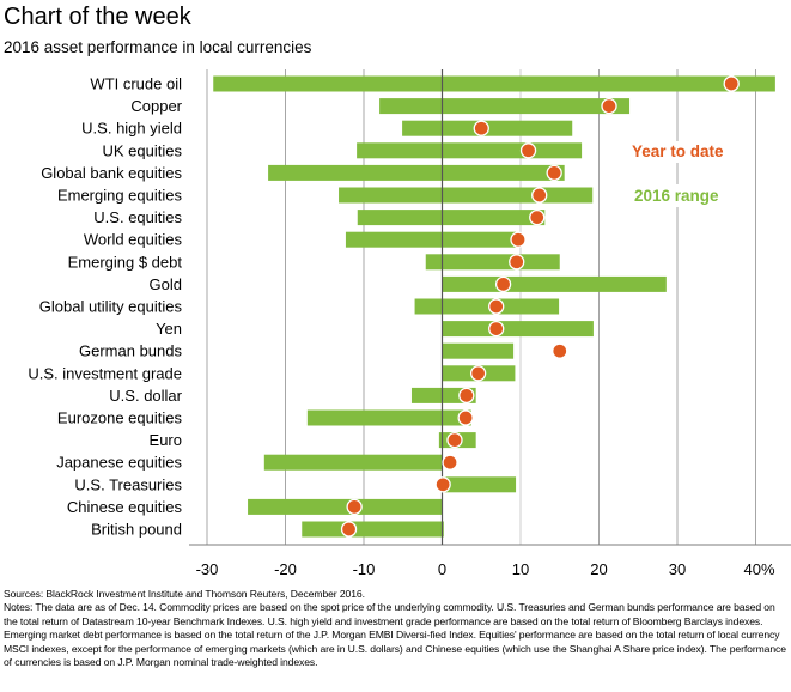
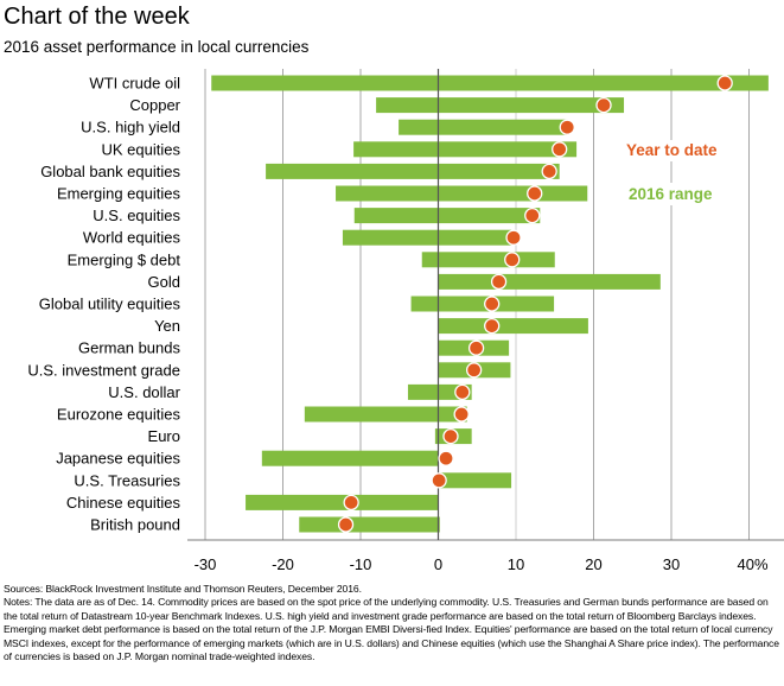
Year to date/U.S. high yield: 5% -> 17%
Year to date/UK equities: 11% -> 16%
Year to date/German bunds: 15% -> 5%
